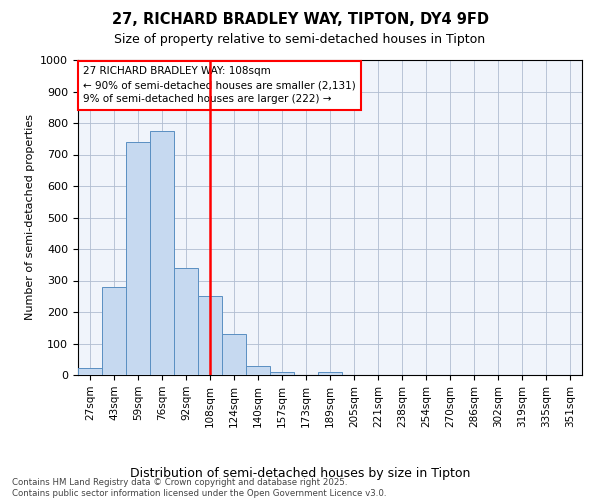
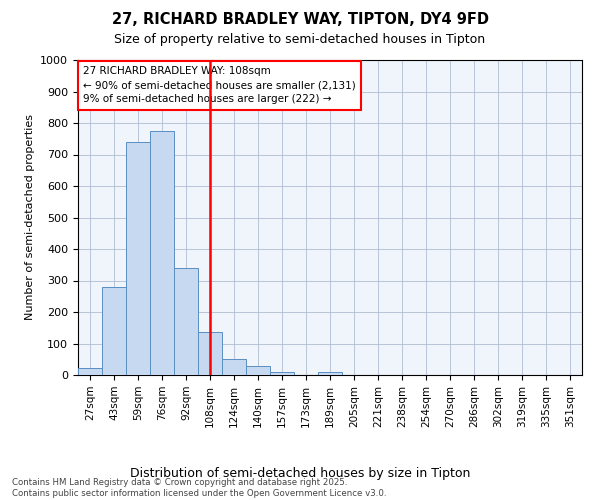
108sqm: 250 -> 135
124sqm: 130 -> 50
